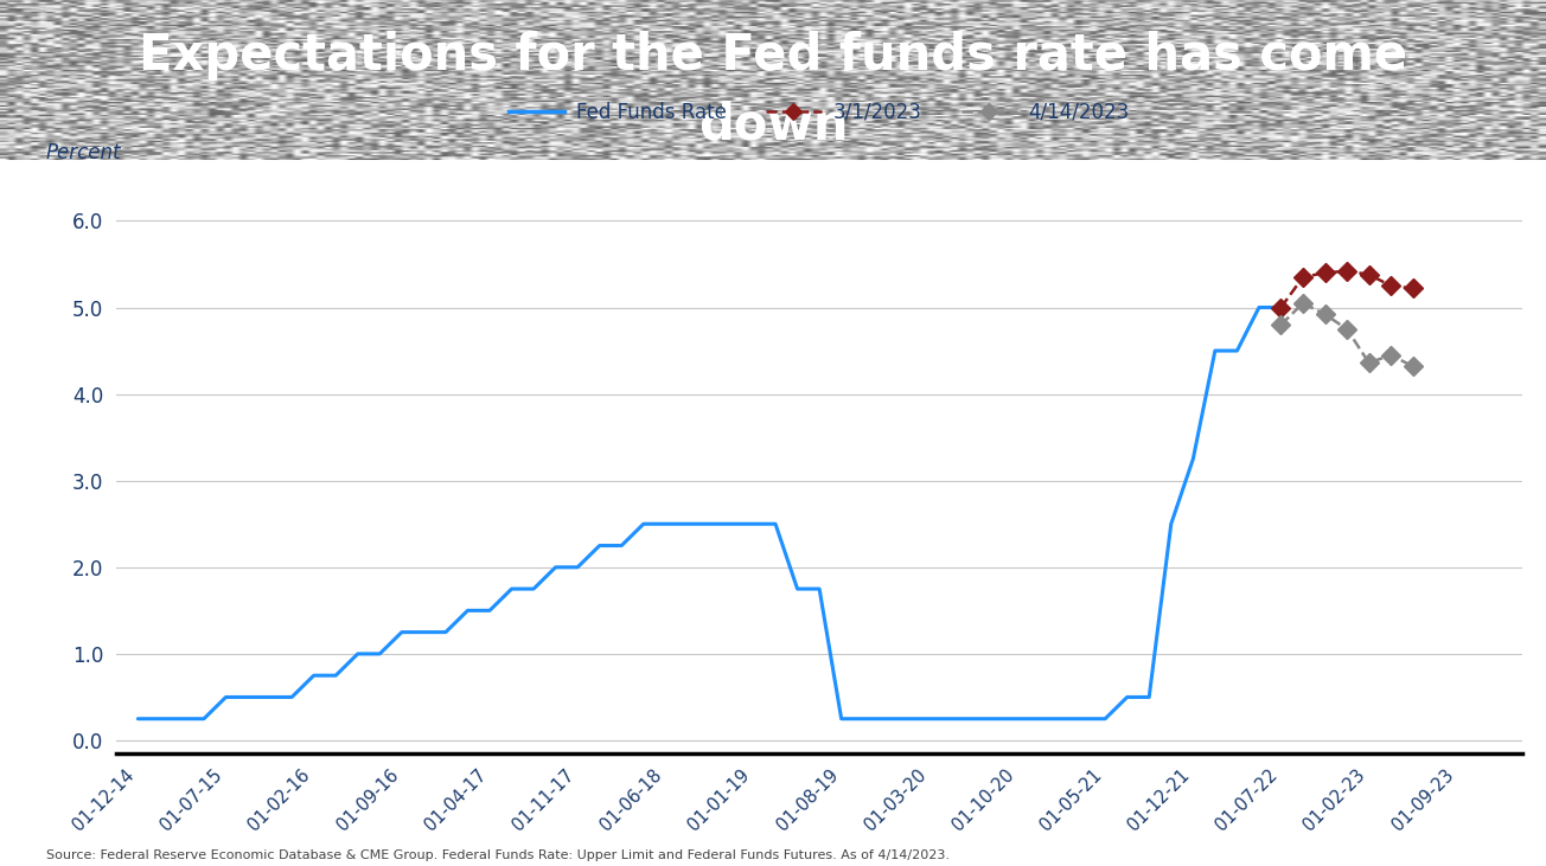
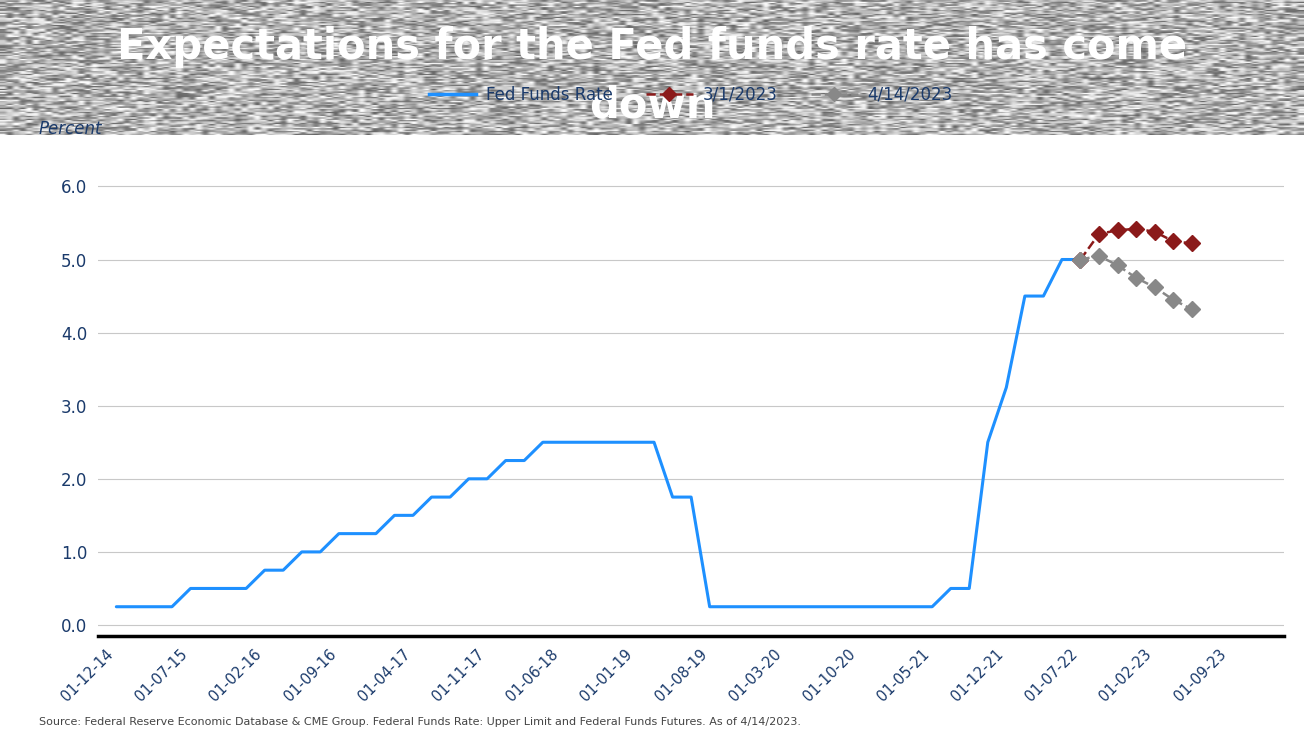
4/14/2023/01-07-22: 4.80 -> 5.00
4/14/2023/01-02-23: 4.36 -> 4.62
